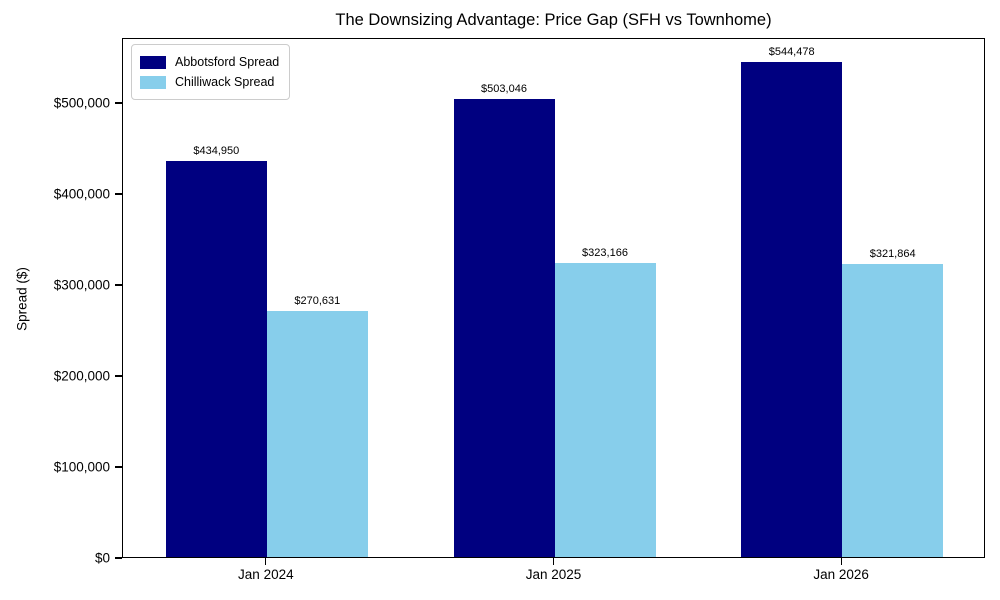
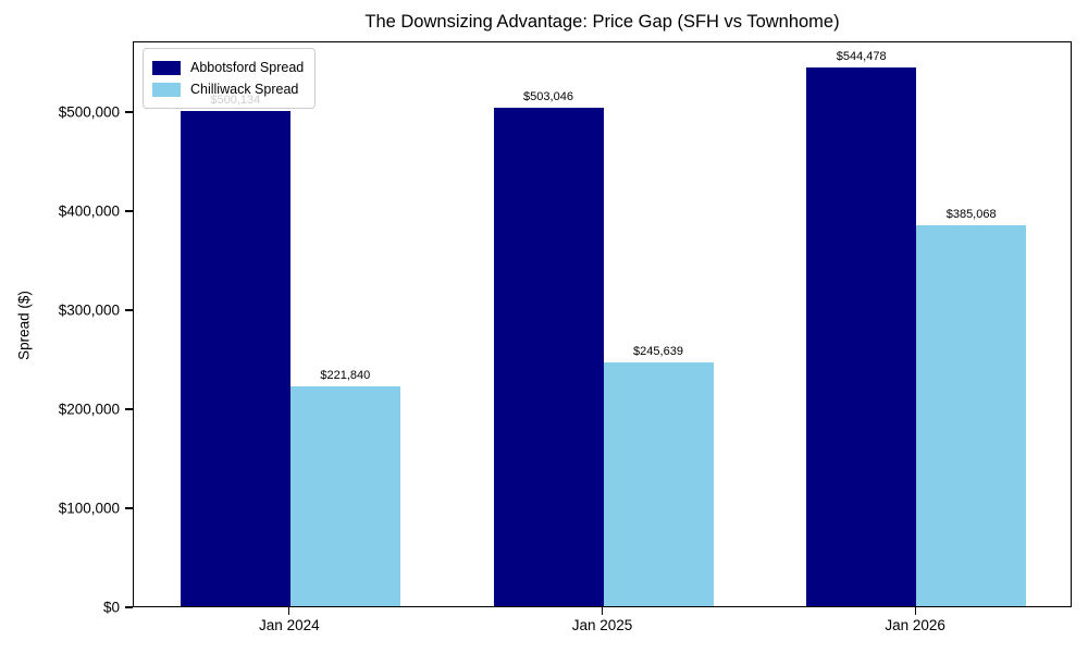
Abbotsford Spread/Jan 2024: $434,950 -> $500,134
Chilliwack Spread/Jan 2024: $270,631 -> $221,840
Chilliwack Spread/Jan 2025: $323,166 -> $245,639
Chilliwack Spread/Jan 2026: $321,864 -> $385,068
